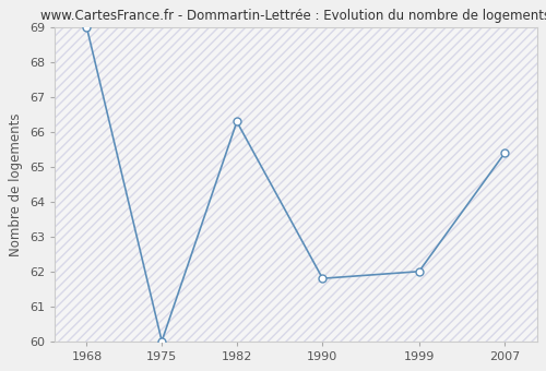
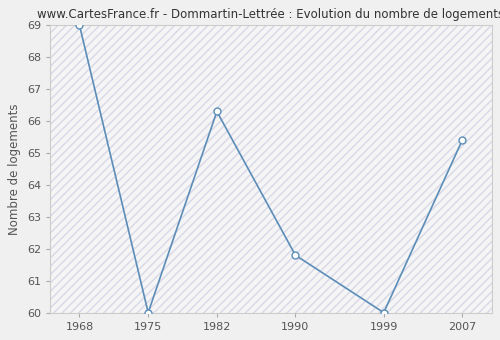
1999: 62.0 -> 60.0
